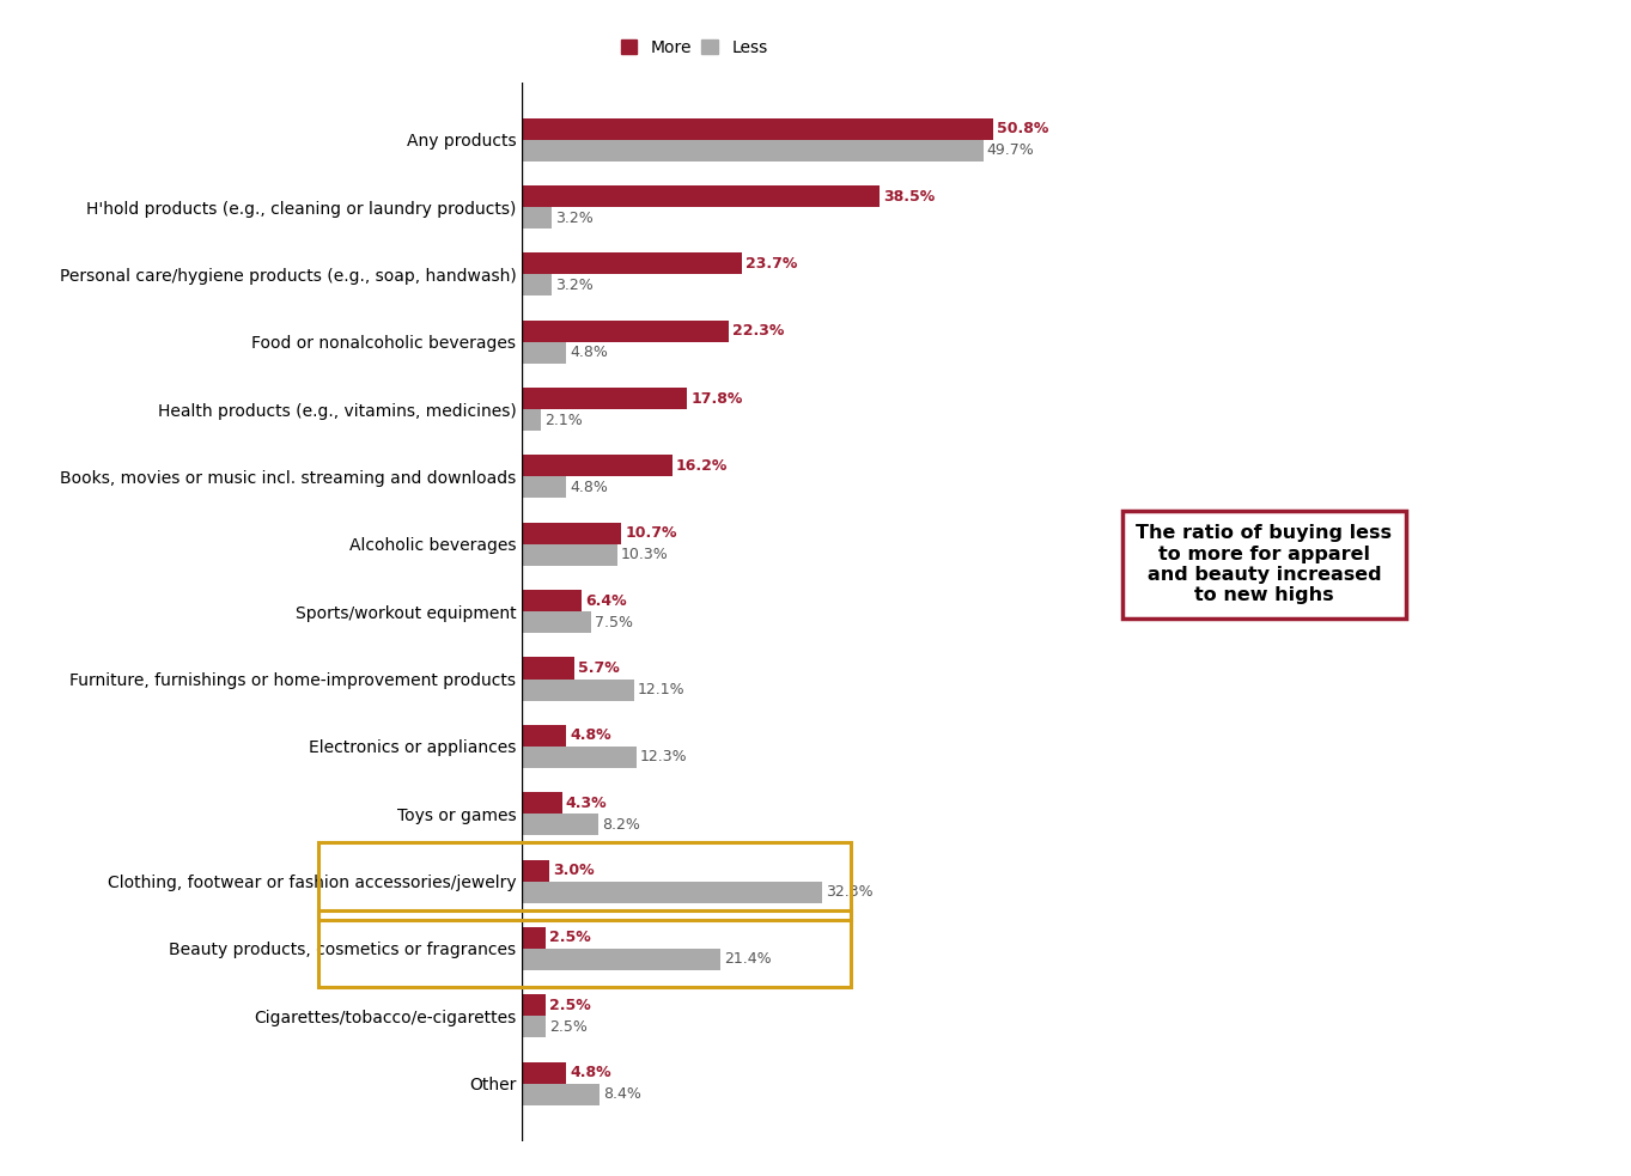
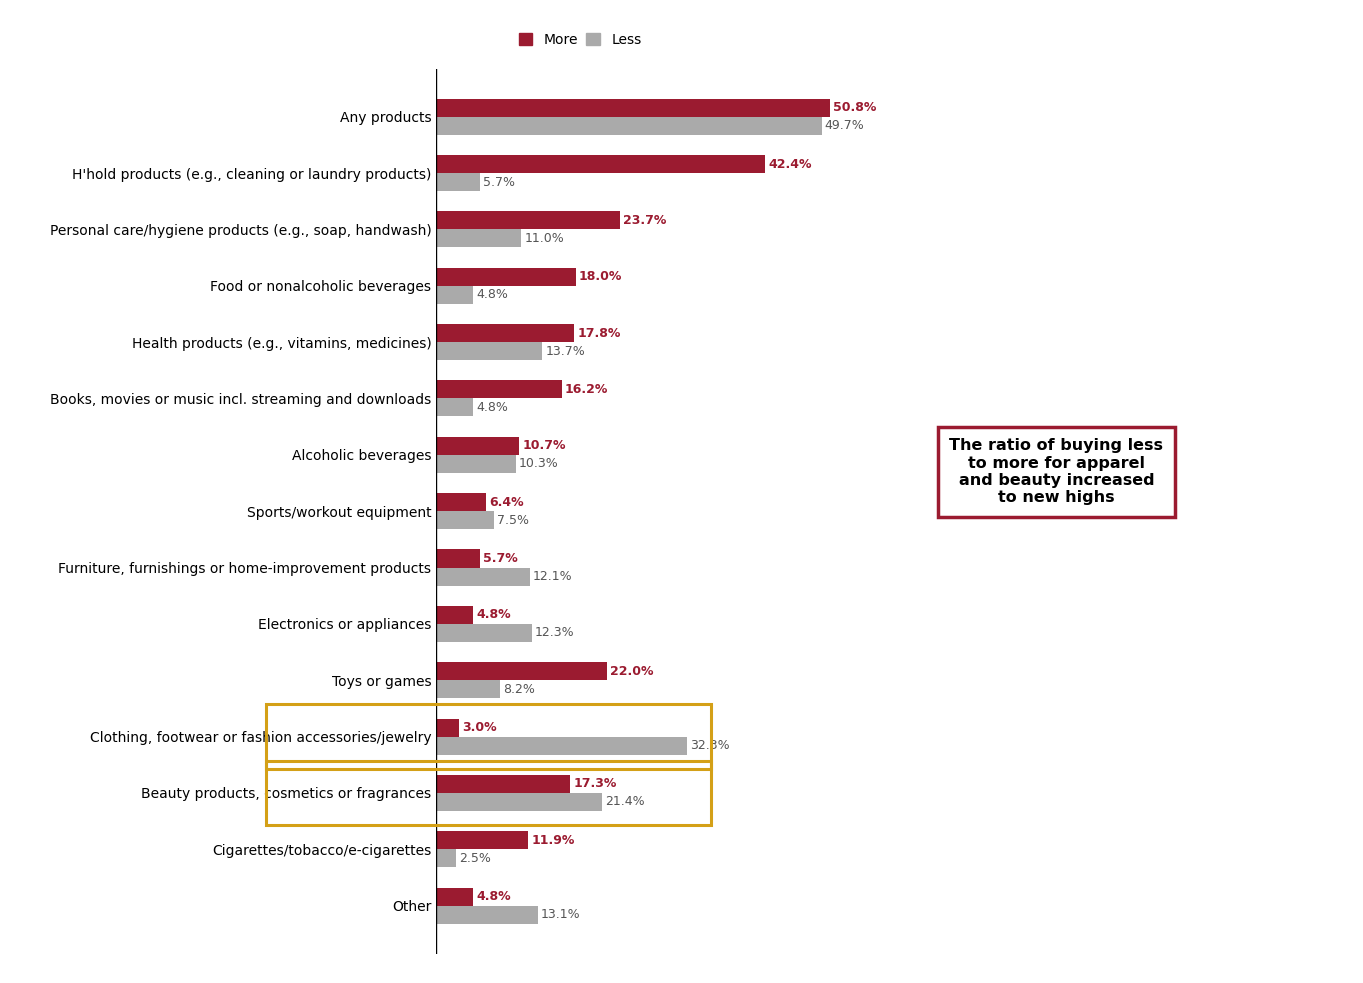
More/H'hold products (e.g., cleaning or laundry products): 38.5% -> 42.4%
Less/H'hold products (e.g., cleaning or laundry products): 3.2% -> 5.7%
Less/Personal care/hygiene products (e.g., soap, handwash): 3.2% -> 11.0%
More/Food or nonalcoholic beverages: 22.3% -> 18.0%
Less/Health products (e.g., vitamins, medicines): 2.1% -> 13.7%
More/Toys or games: 4.3% -> 22.0%
More/Beauty products, cosmetics or fragrances: 2.5% -> 17.3%
More/Cigarettes/tobacco/e-cigarettes: 2.5% -> 11.9%
Less/Other: 8.4% -> 13.1%
